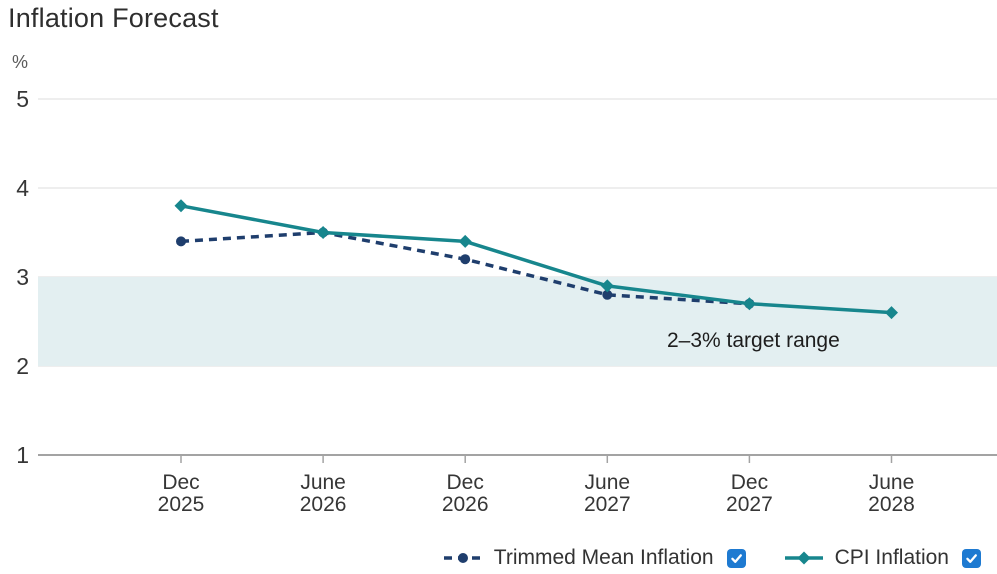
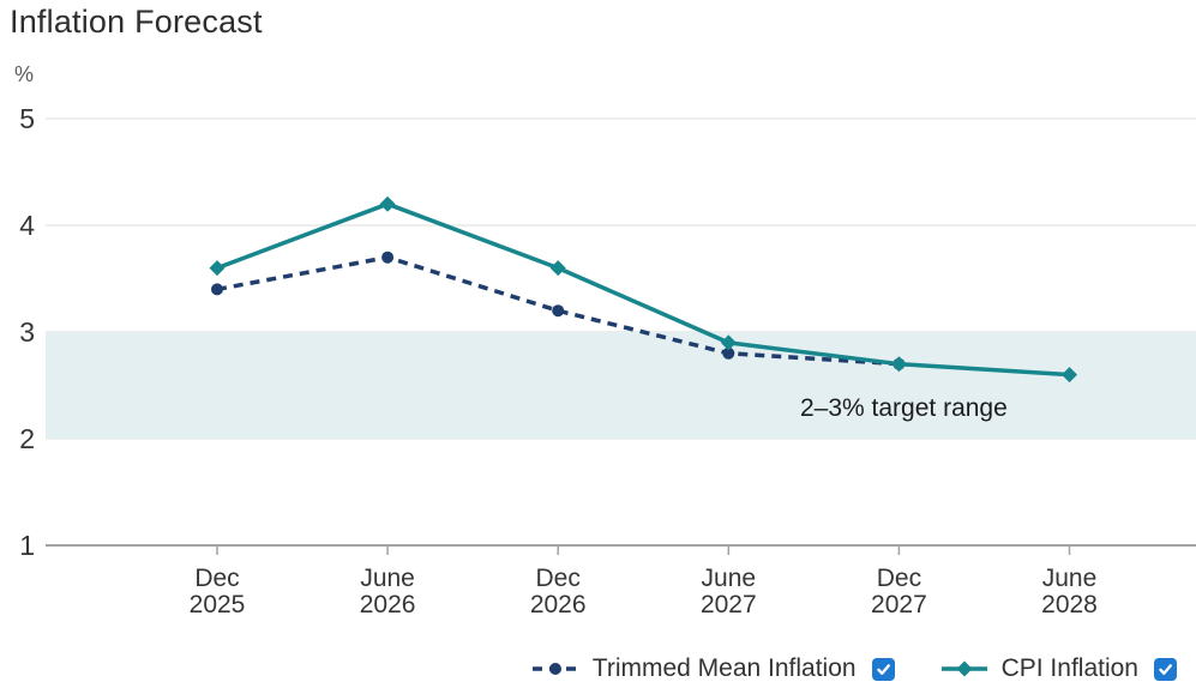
CPI Inflation/Dec 2025: 3.8 -> 3.6
Trimmed Mean Inflation/June 2026: 3.5 -> 3.7
CPI Inflation/June 2026: 3.5 -> 4.2
CPI Inflation/Dec 2026: 3.4 -> 3.6
